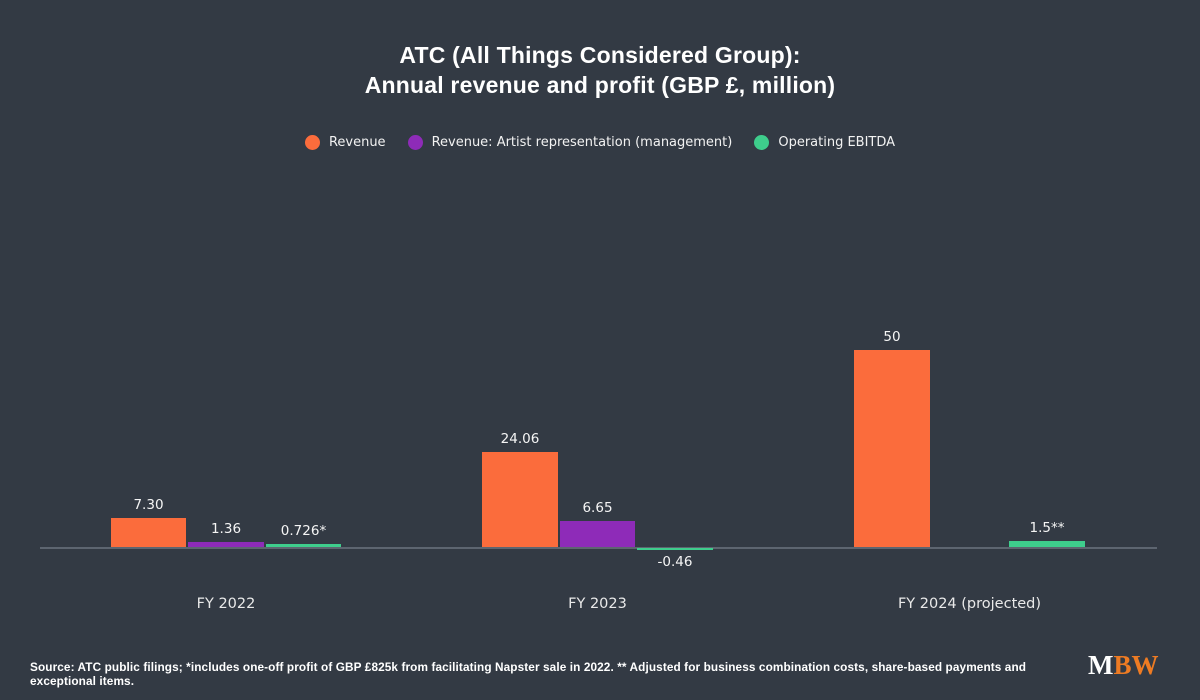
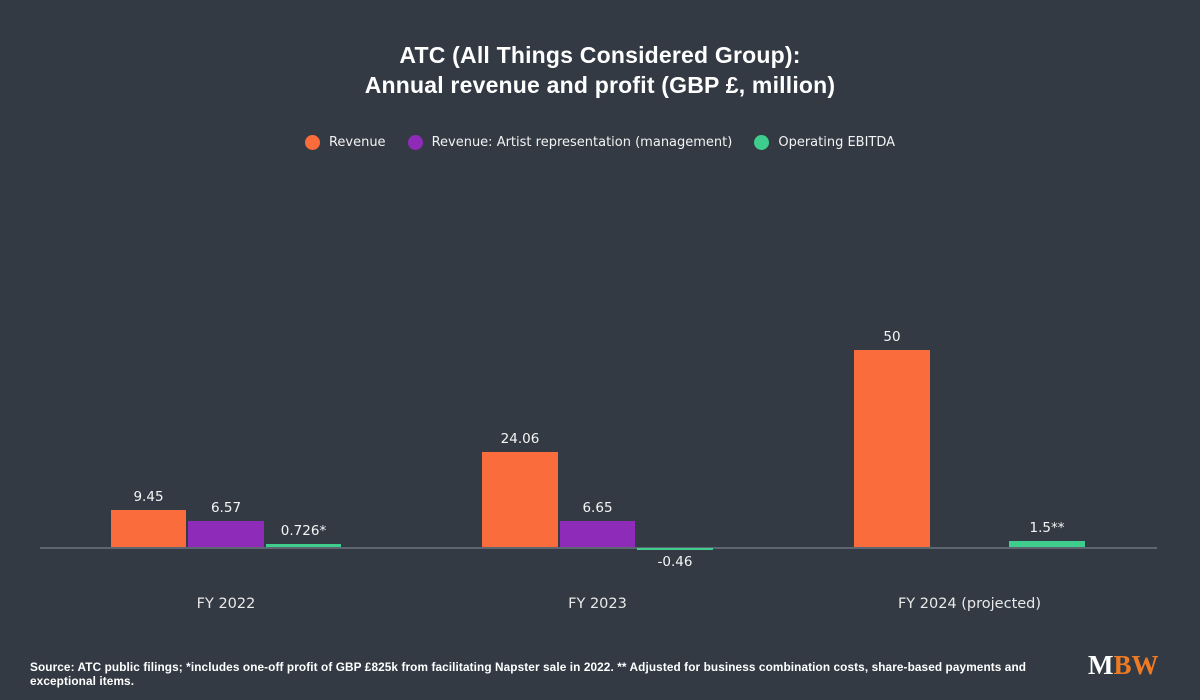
Revenue/FY 2022: 7.30 -> 9.45
Revenue: Artist representation (management)/FY 2022: 1.36 -> 6.57
